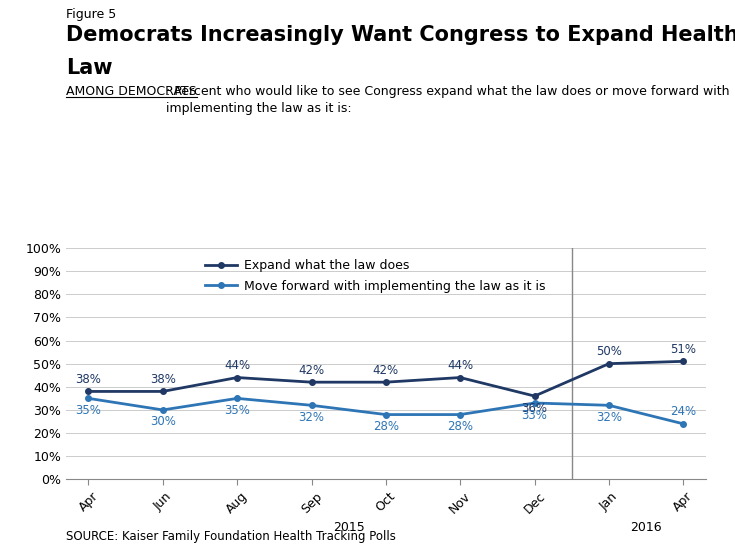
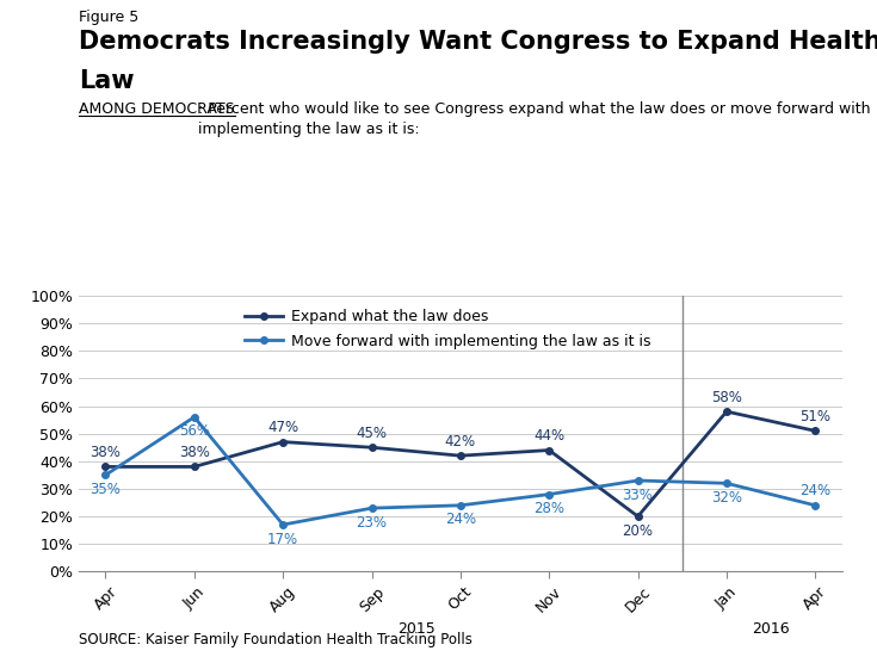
Move forward with implementing the law as it is/Jun: 30% -> 56%
Expand what the law does/Aug: 44% -> 47%
Move forward with implementing the law as it is/Aug: 35% -> 17%
Expand what the law does/Sep: 42% -> 45%
Move forward with implementing the law as it is/Sep: 32% -> 23%
Move forward with implementing the law as it is/Oct: 28% -> 24%
Expand what the law does/Dec: 36% -> 20%
Expand what the law does/Jan: 50% -> 58%
